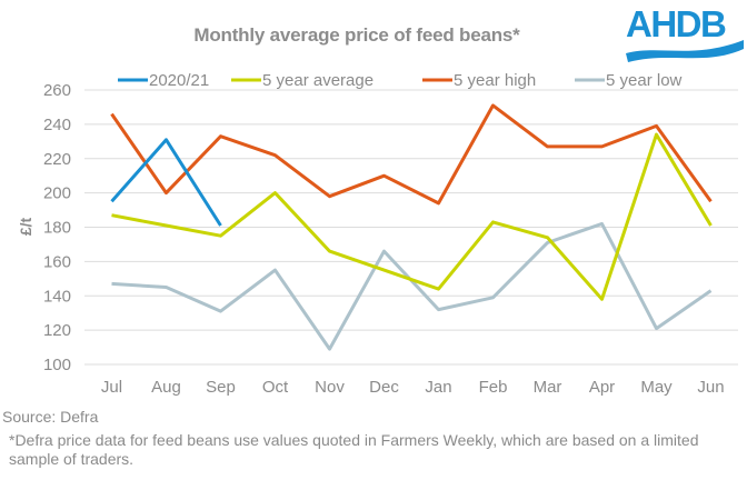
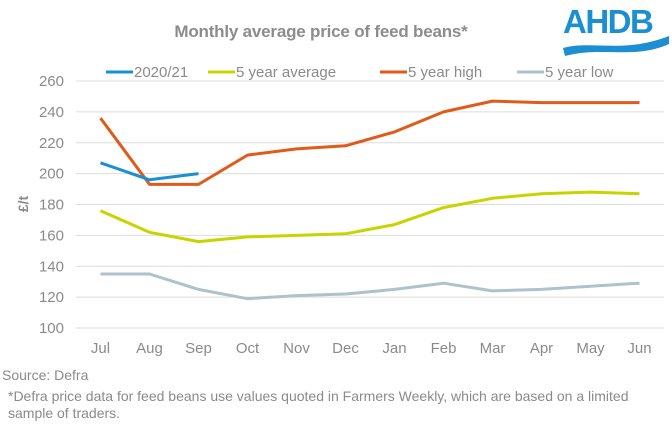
2020/21/Jul: 195 -> 207
5 year average/Jul: 187 -> 176
5 year high/Jul: 246 -> 236
5 year low/Jul: 147 -> 135
2020/21/Aug: 231 -> 196
5 year average/Aug: 181 -> 162
5 year high/Aug: 200 -> 193
5 year low/Aug: 145 -> 135
2020/21/Sep: 181 -> 200
5 year average/Sep: 175 -> 156
5 year high/Sep: 233 -> 193
5 year low/Sep: 131 -> 125
5 year average/Oct: 200 -> 159
5 year high/Oct: 222 -> 212
5 year low/Oct: 155 -> 119
5 year average/Nov: 166 -> 160
5 year high/Nov: 198 -> 216
5 year low/Nov: 109 -> 121
5 year average/Dec: 155 -> 161
5 year high/Dec: 210 -> 218
5 year low/Dec: 166 -> 122
5 year average/Jan: 144 -> 167
5 year high/Jan: 194 -> 227
5 year low/Jan: 132 -> 125
5 year average/Feb: 183 -> 178
5 year high/Feb: 251 -> 240
5 year low/Feb: 139 -> 129
5 year average/Mar: 174 -> 184
5 year high/Mar: 227 -> 247
5 year low/Mar: 171 -> 124
5 year average/Apr: 138 -> 187
5 year high/Apr: 227 -> 246
5 year low/Apr: 182 -> 125
5 year average/May: 234 -> 188
5 year high/May: 239 -> 246
5 year low/May: 121 -> 127
5 year average/Jun: 181 -> 187
5 year high/Jun: 195 -> 246
5 year low/Jun: 143 -> 129
